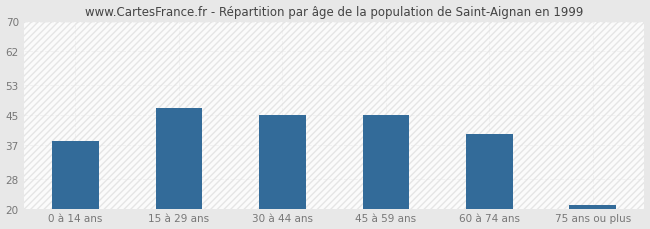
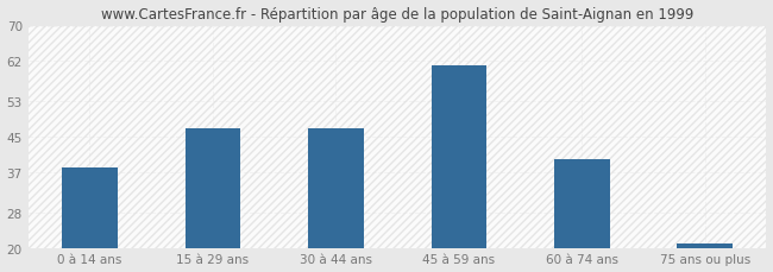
30 à 44 ans: 45 -> 47
45 à 59 ans: 45 -> 61
